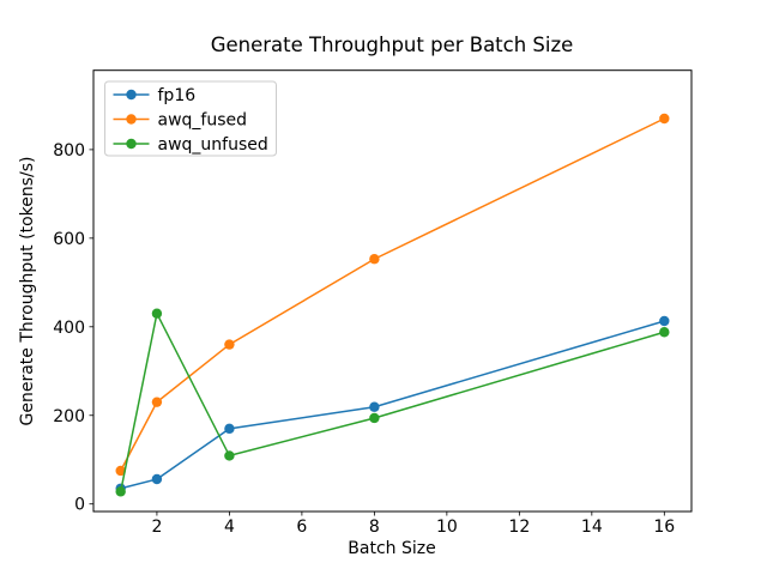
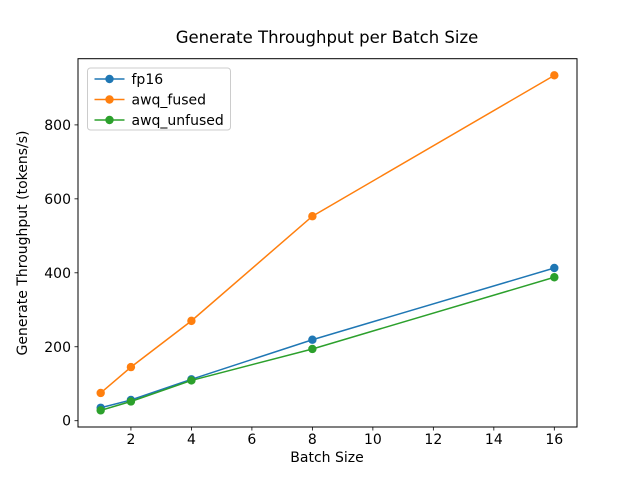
awq_fused/2: 230 -> 140
awq_unfused/2: 430 -> 50
fp16/4: 170 -> 110
awq_fused/4: 360 -> 270
awq_fused/16: 870 -> 930
